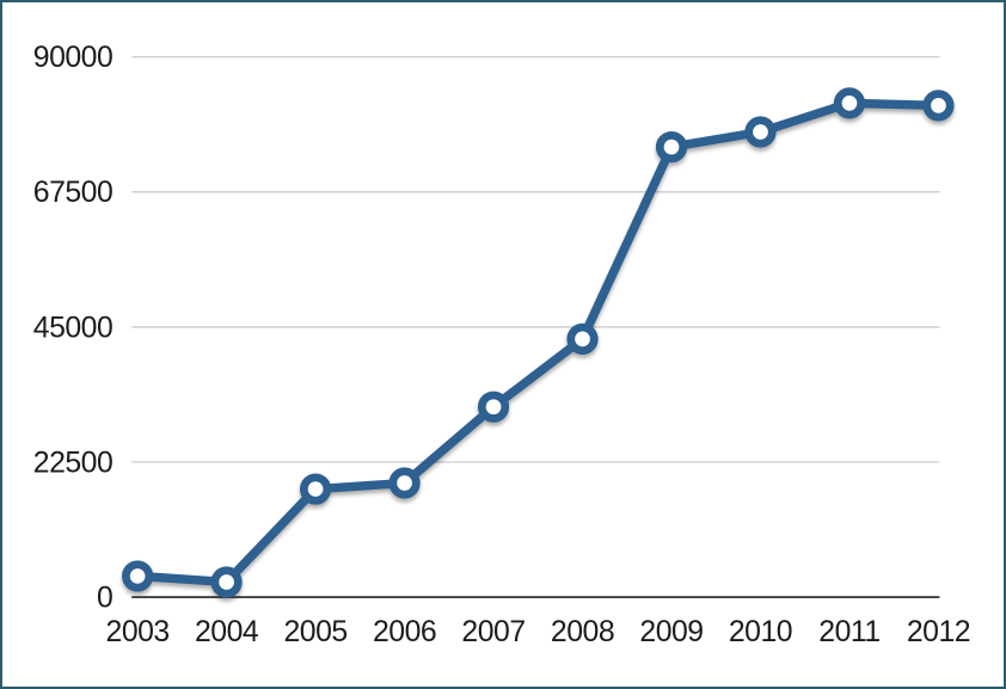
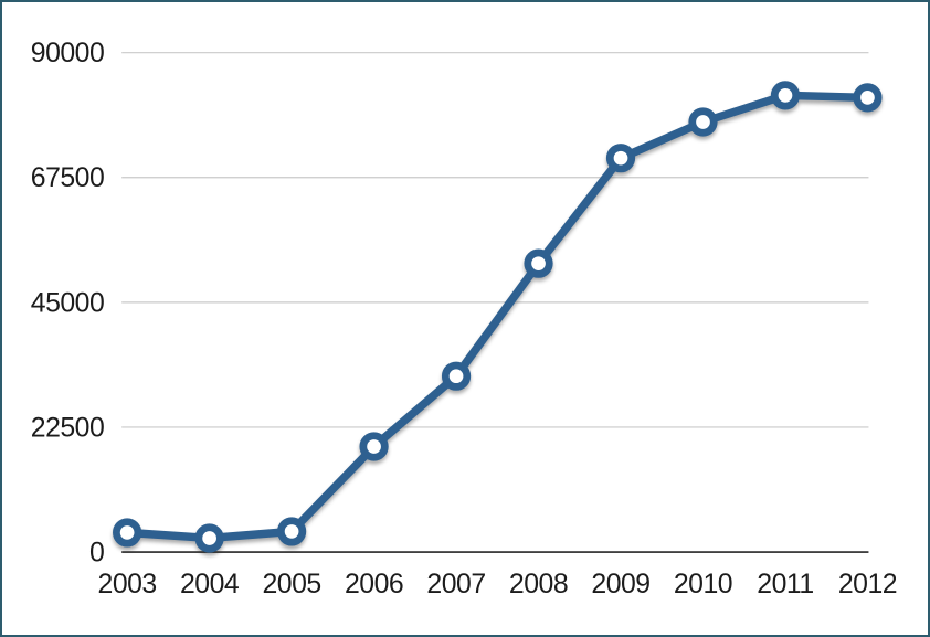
2005: 18000 -> 4000
2008: 43000 -> 52000
2009: 75000 -> 71000
